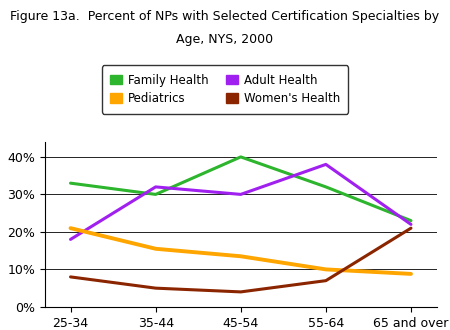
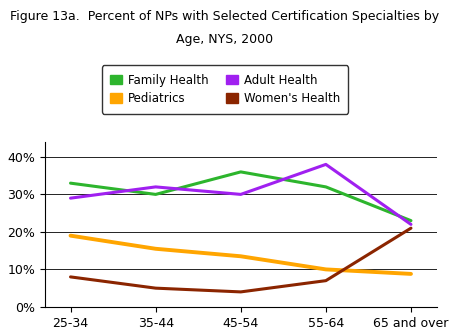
Adult Health/25-34: 18% -> 29%
Pediatrics/25-34: 21.0% -> 19.0%
Family Health/45-54: 40% -> 36%
